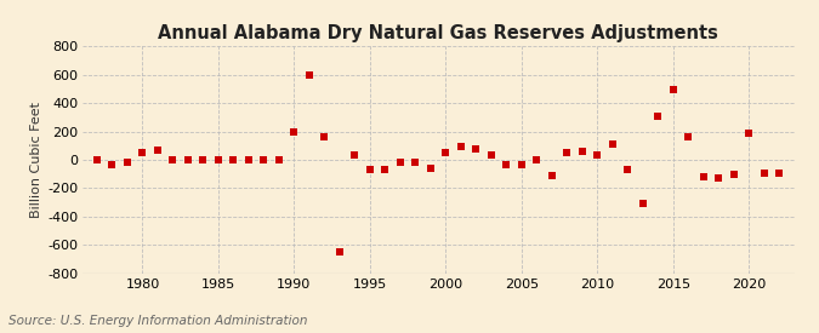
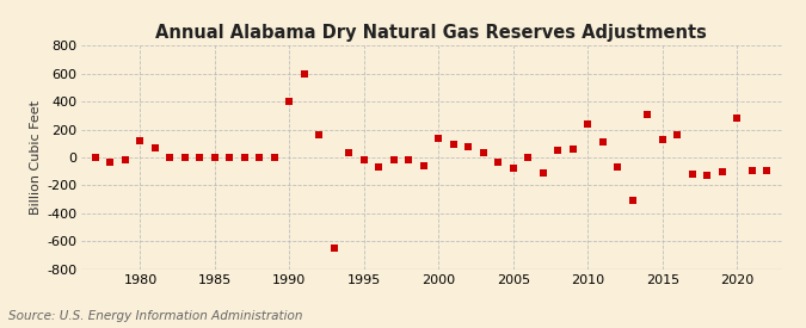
1980: 60 -> 120
1990: 200 -> 400
1995: -70 -> -20
2000: 50 -> 140
2005: -30 -> -80
2010: 30 -> 240
2015: 500 -> 130
2020: 190 -> 280
